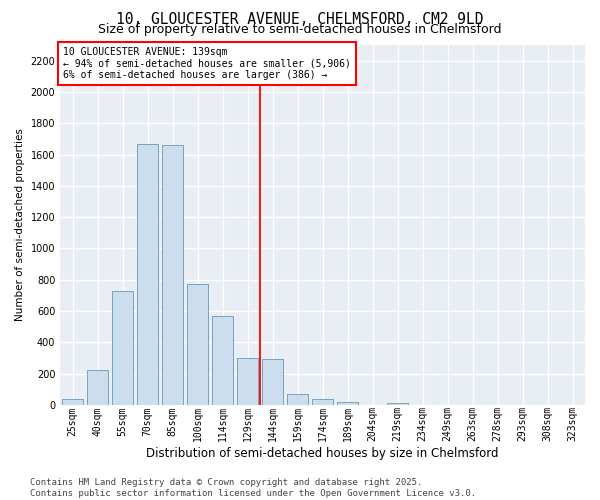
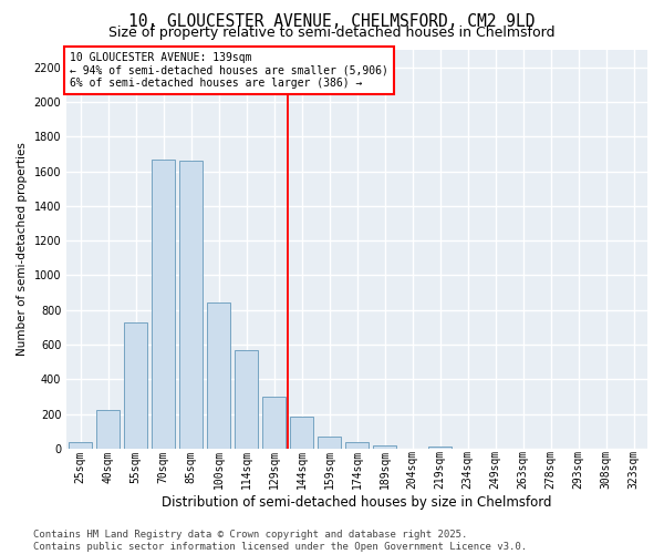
100sqm: 770 -> 840
144sqm: 290 -> 180
